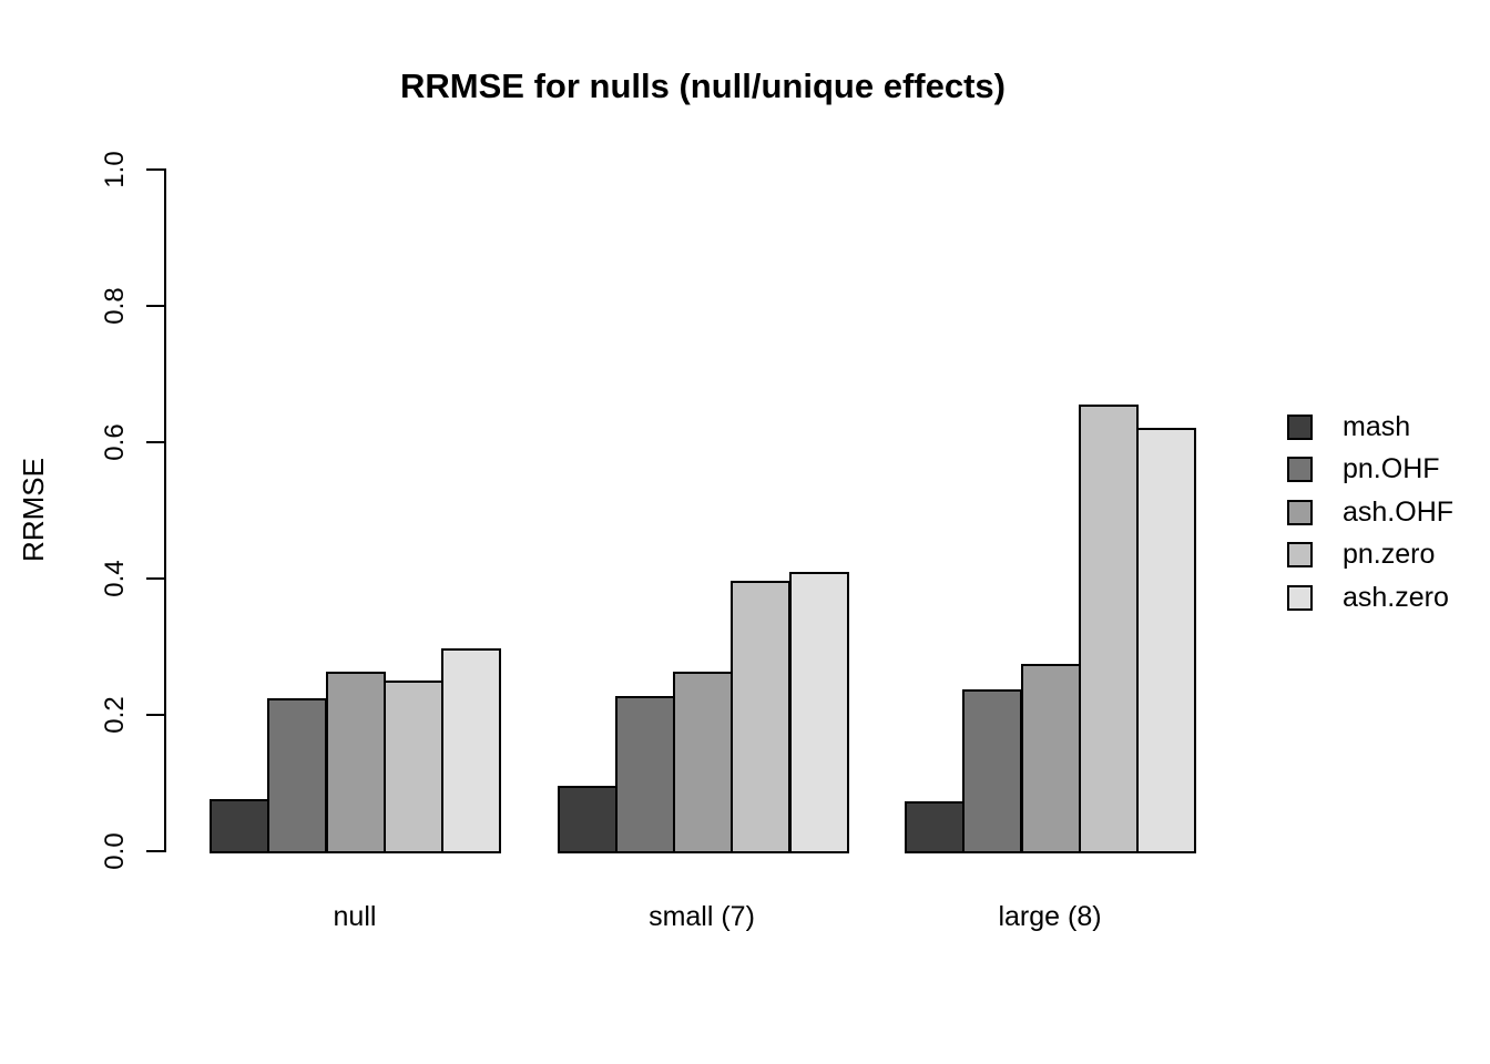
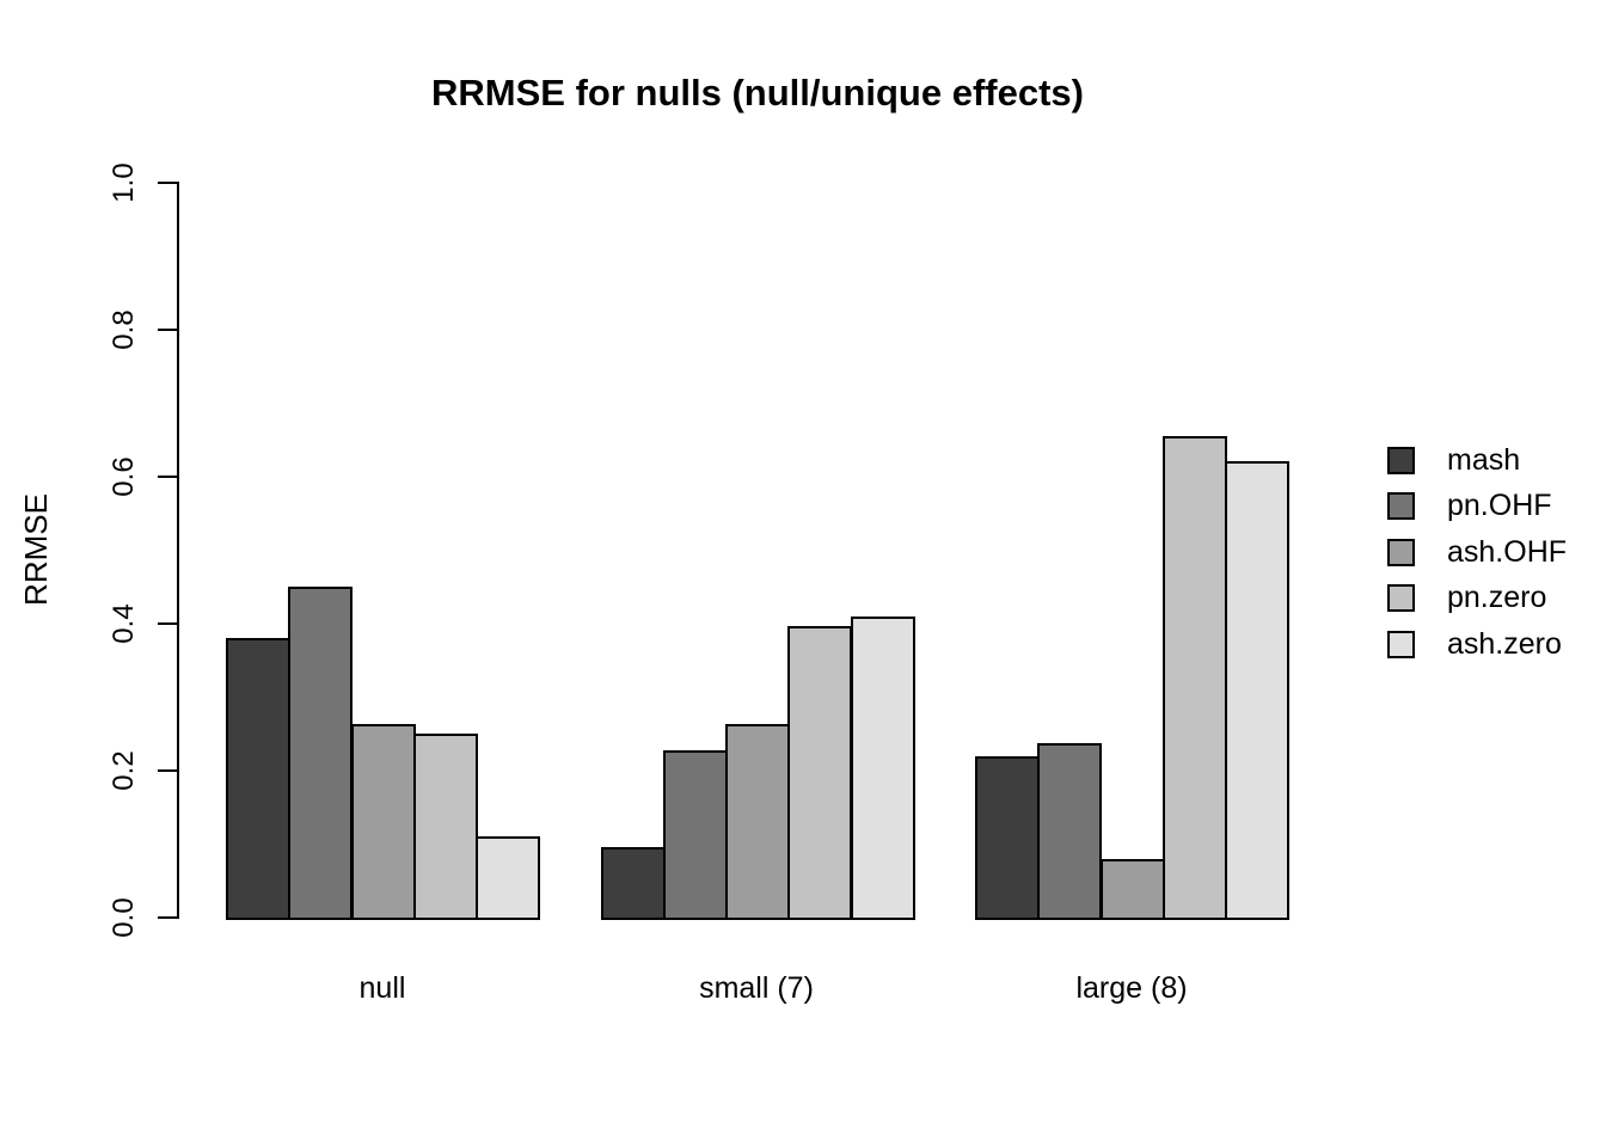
mash/null: 0.08 -> 0.38
pn.OHF/null: 0.22 -> 0.45
ash.zero/null: 0.30 -> 0.11
mash/large (8): 0.07 -> 0.22
ash.OHF/large (8): 0.28 -> 0.08
